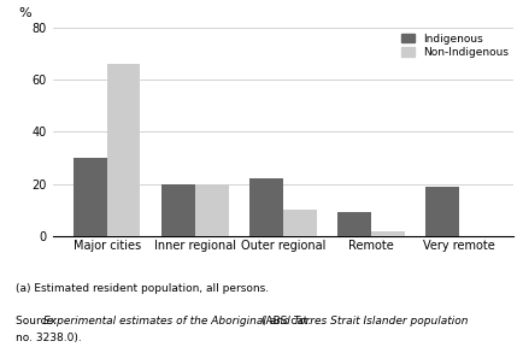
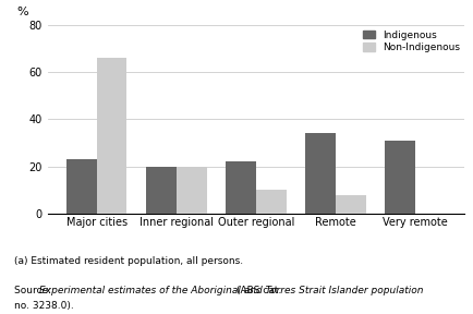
Indigenous/Major cities: 30 -> 23
Indigenous/Remote: 9 -> 34
Non-Indigenous/Remote: 2 -> 8
Indigenous/Very remote: 19 -> 31
